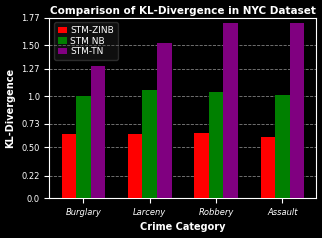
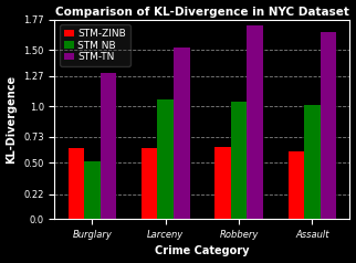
STM NB/Burglary: 1.00 -> 0.51
STM-TN/Assault: 1.72 -> 1.66
